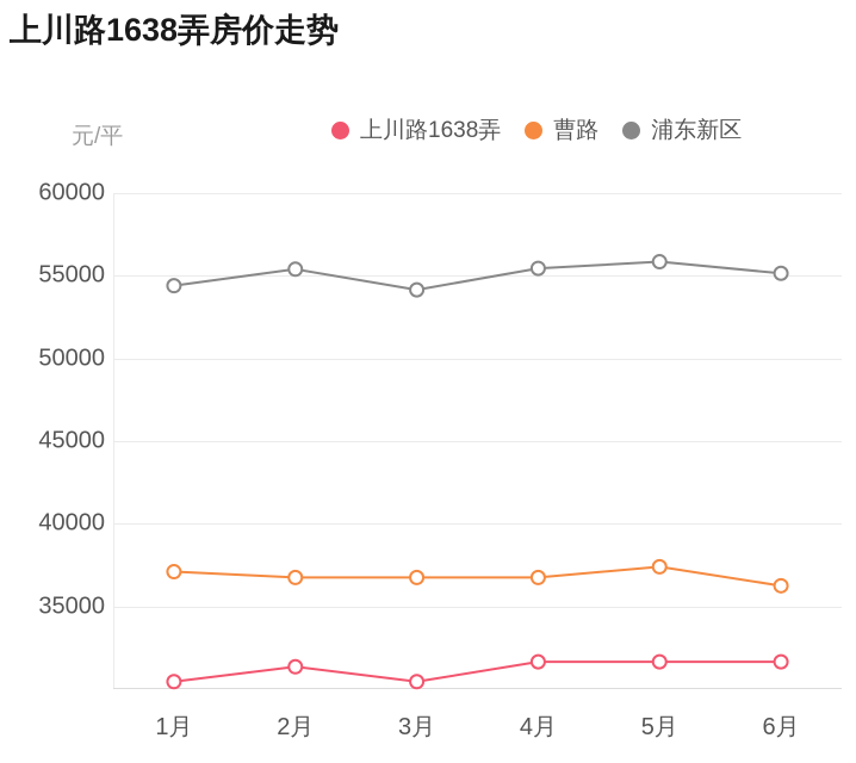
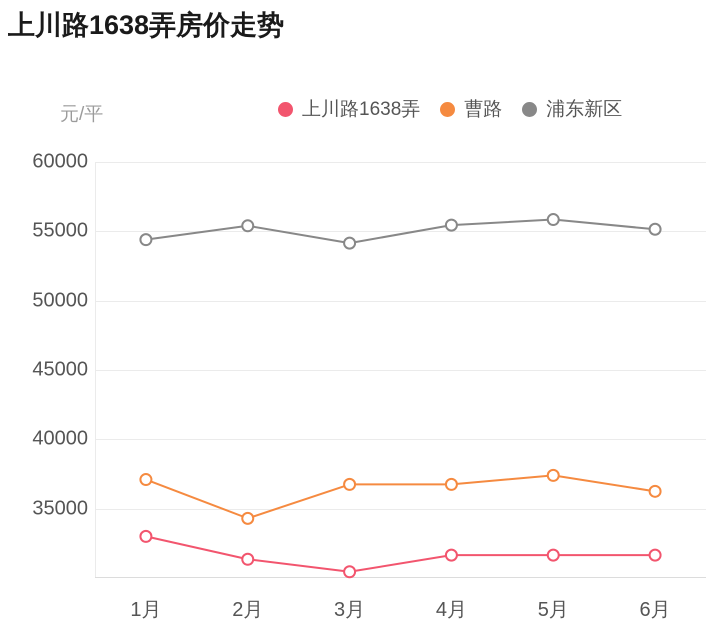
上川路1638弄/1月: 30400 -> 33000
曹路/2月: 36800 -> 34300
